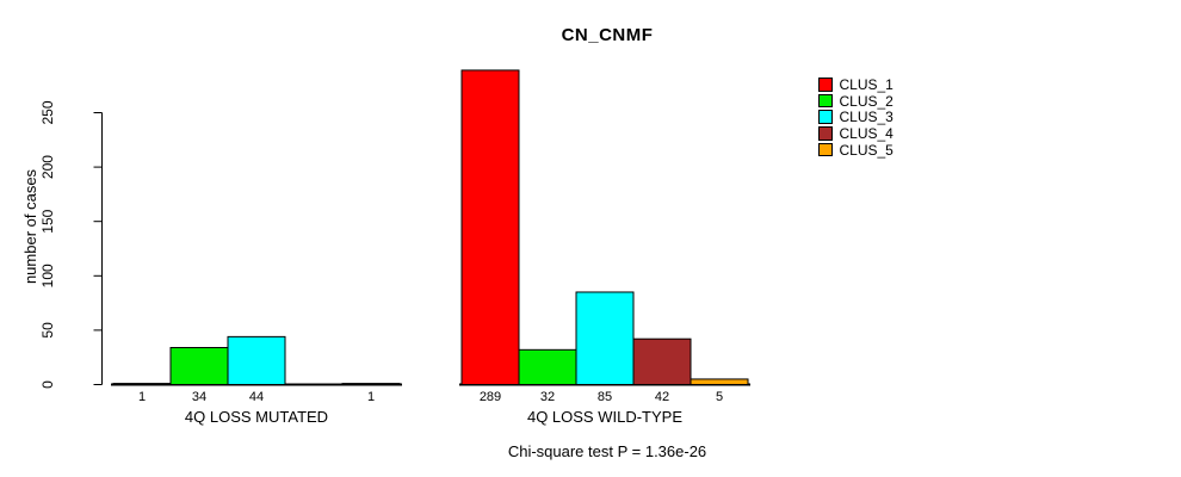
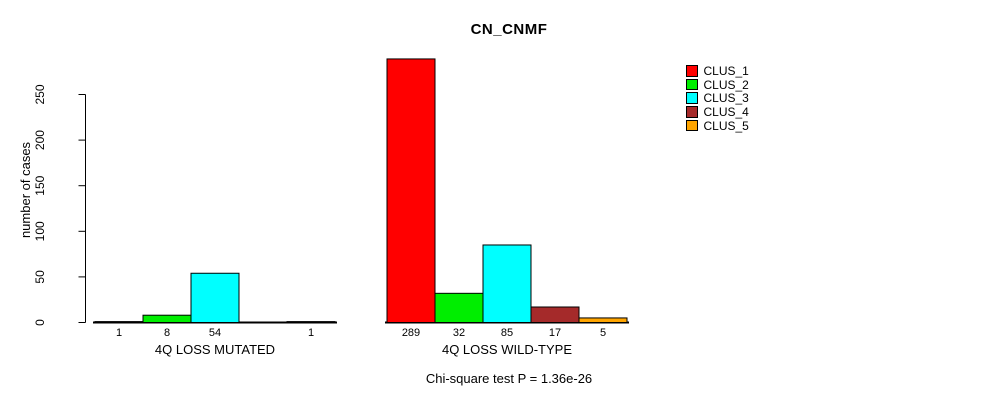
CLUS_2/4Q LOSS MUTATED: 34 -> 8
CLUS_3/4Q LOSS MUTATED: 44 -> 54
CLUS_4/4Q LOSS WILD-TYPE: 42 -> 17
